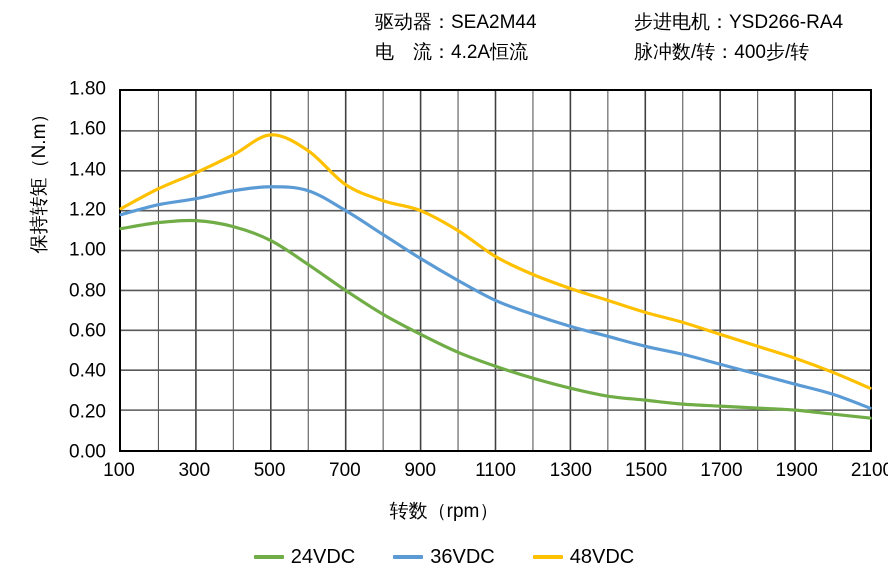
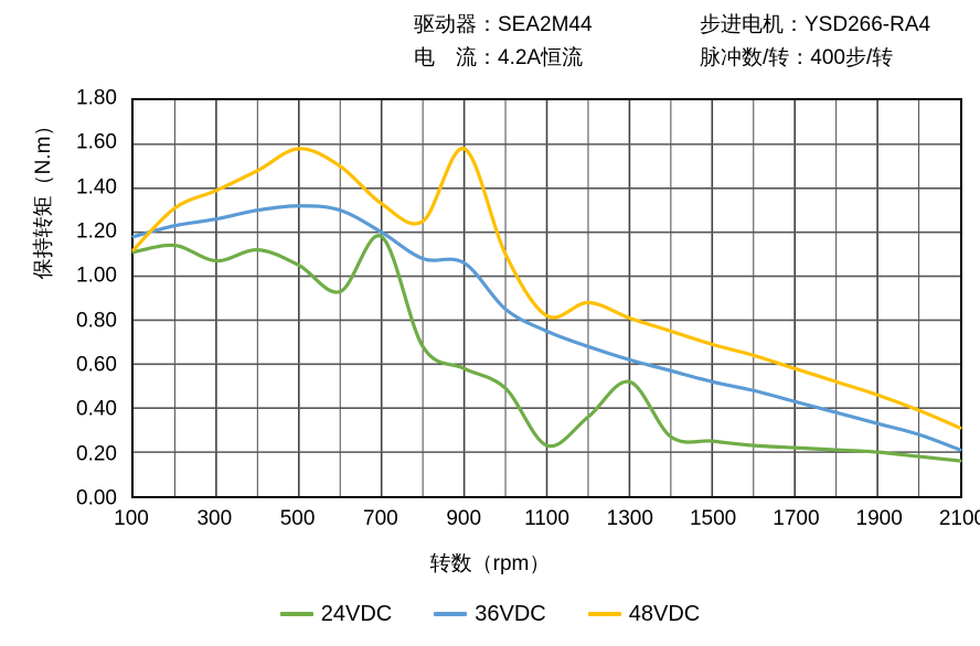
48VDC/100: 1.21 -> 1.12
24VDC/300: 1.15 -> 1.07
24VDC/700: 0.80 -> 1.18
36VDC/900: 0.96 -> 1.06
48VDC/900: 1.20 -> 1.58
24VDC/1100: 0.42 -> 0.23
48VDC/1100: 0.97 -> 0.82
24VDC/1300: 0.31 -> 0.52
